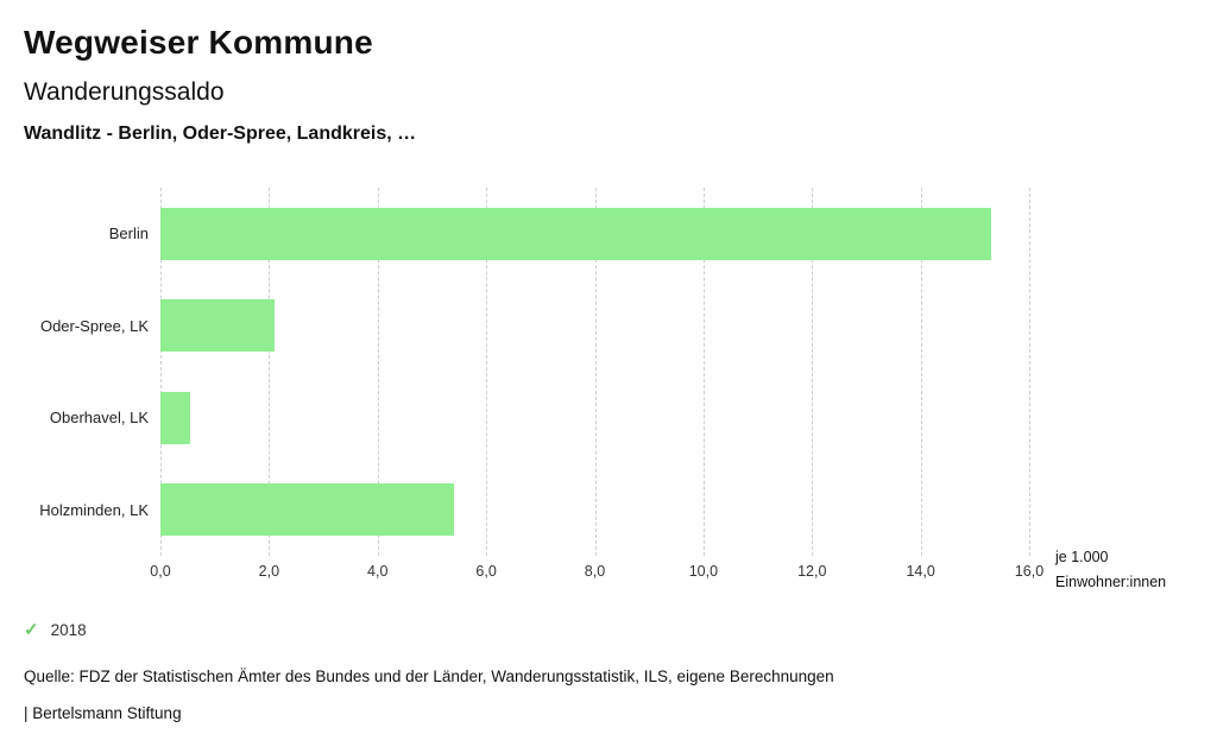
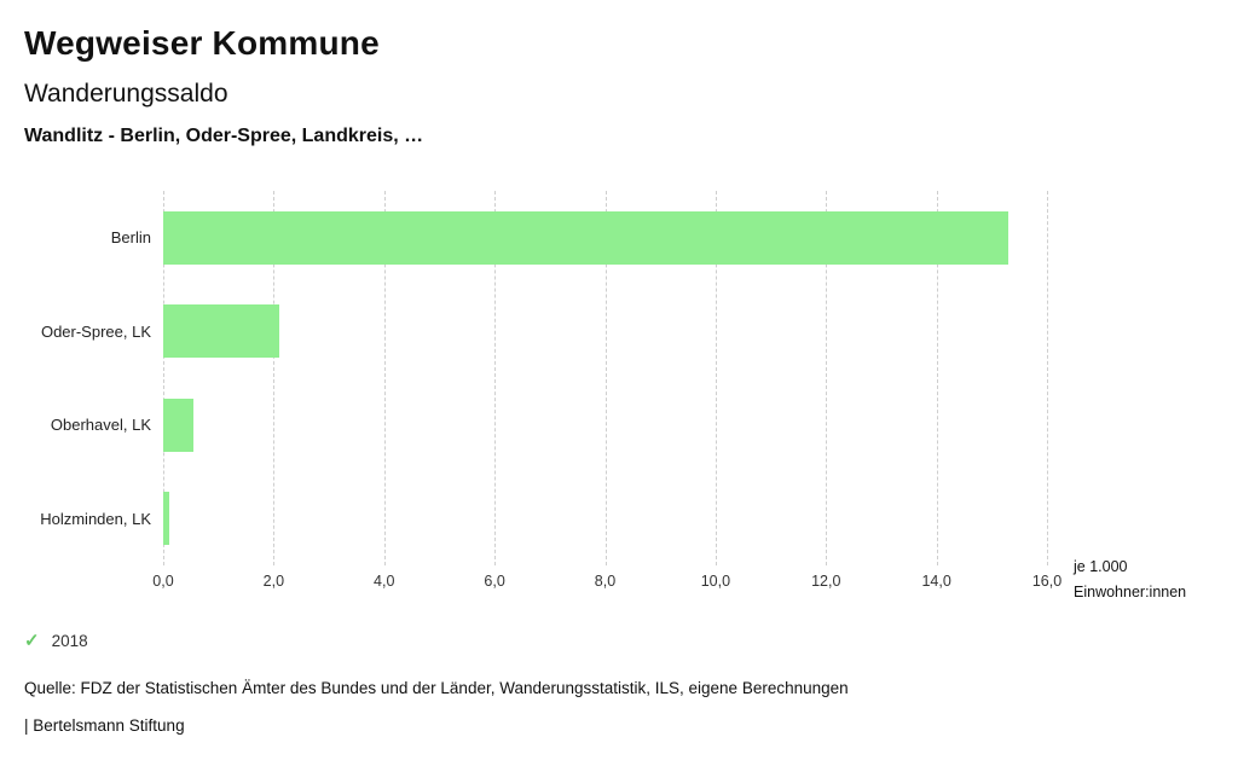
Holzminden, LK: 5,4 -> 0,1
